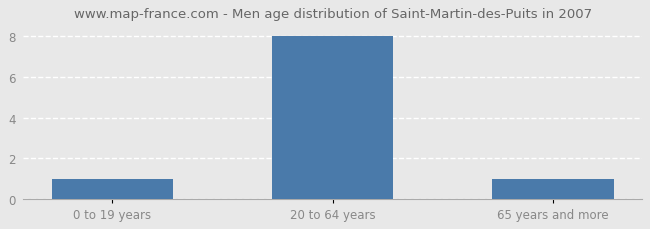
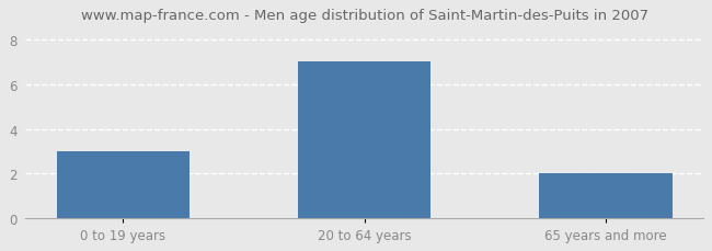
0 to 19 years: 1 -> 3
20 to 64 years: 8 -> 7
65 years and more: 1 -> 2
